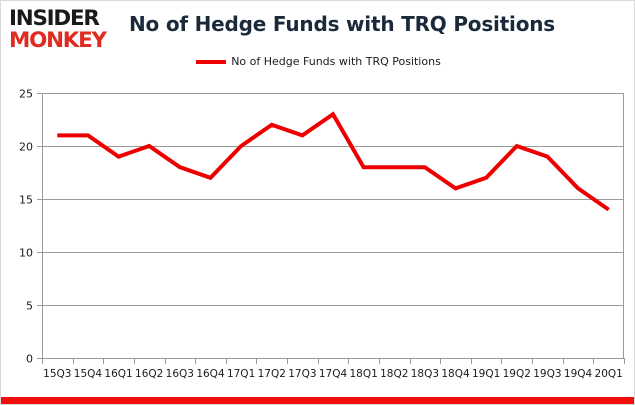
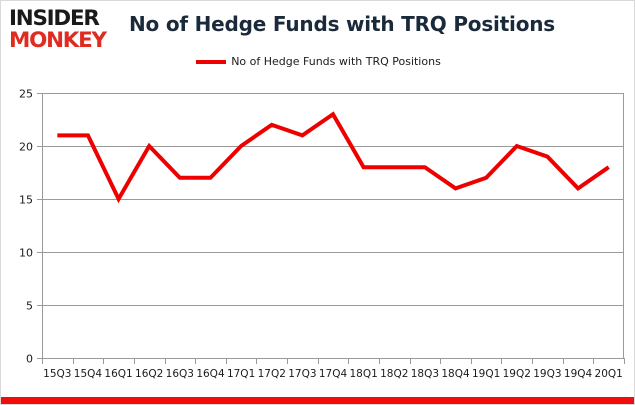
16Q1: 19 -> 15
16Q3: 18 -> 17
20Q1: 14 -> 18
